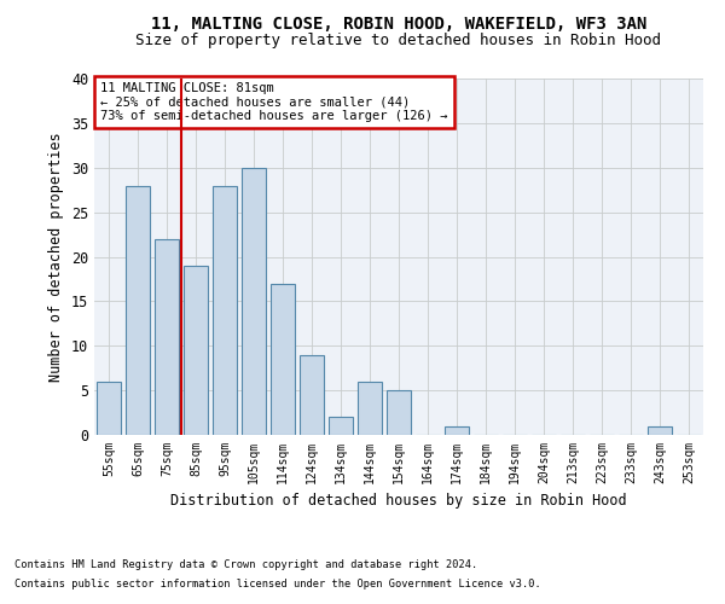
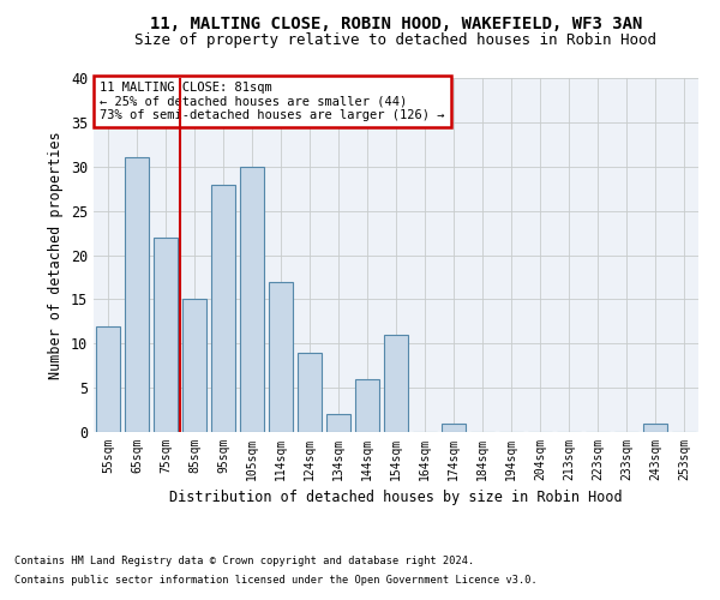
55sqm: 6 -> 12
65sqm: 28 -> 31
85sqm: 19 -> 15
154sqm: 5 -> 11
